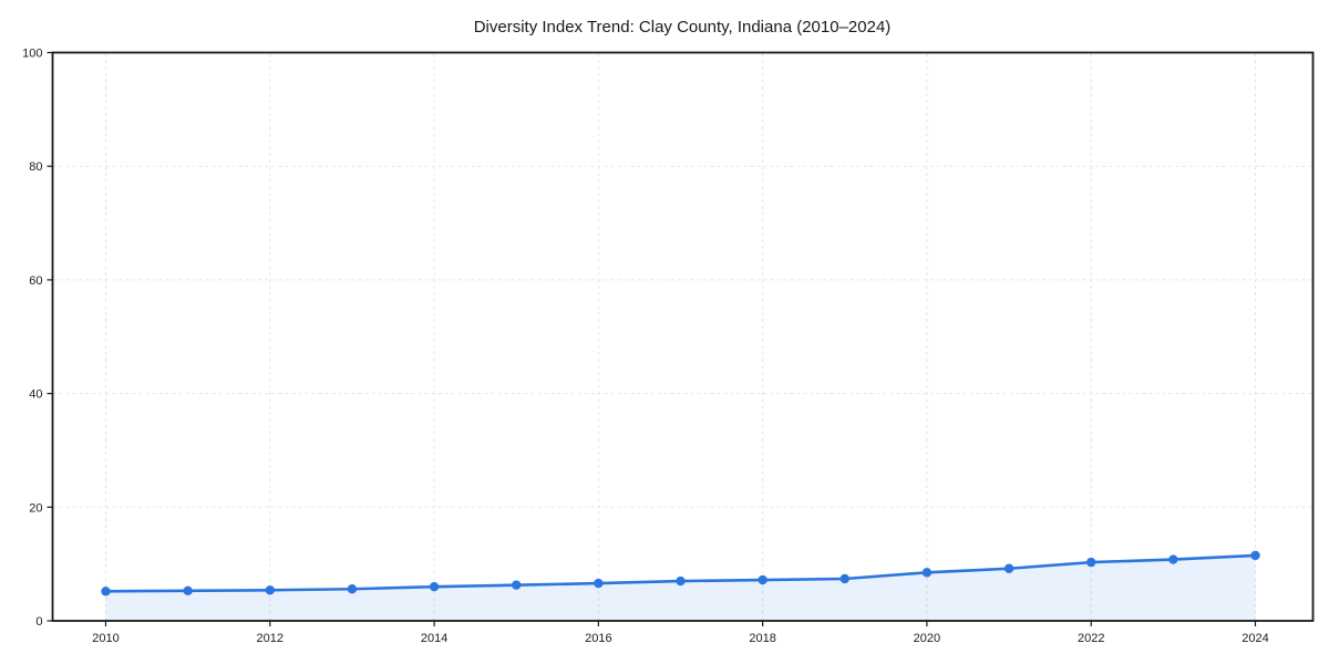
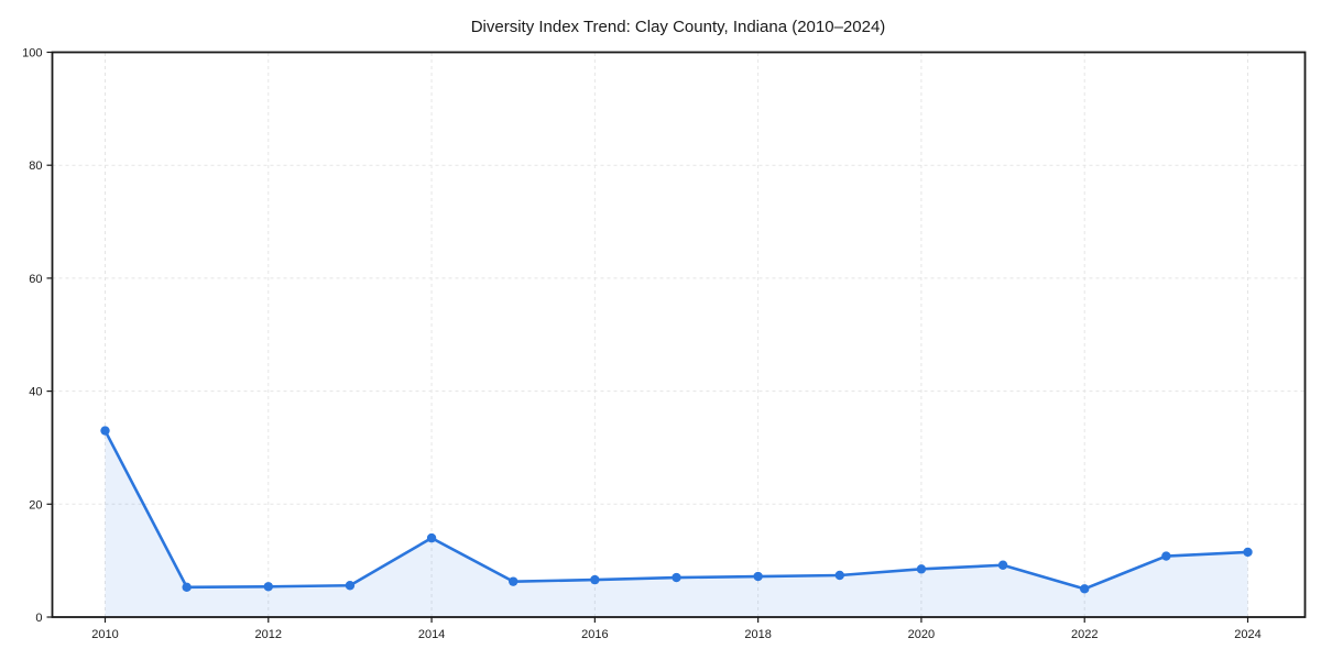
2010: 5 -> 33
2014: 6 -> 14
2022: 10 -> 5
